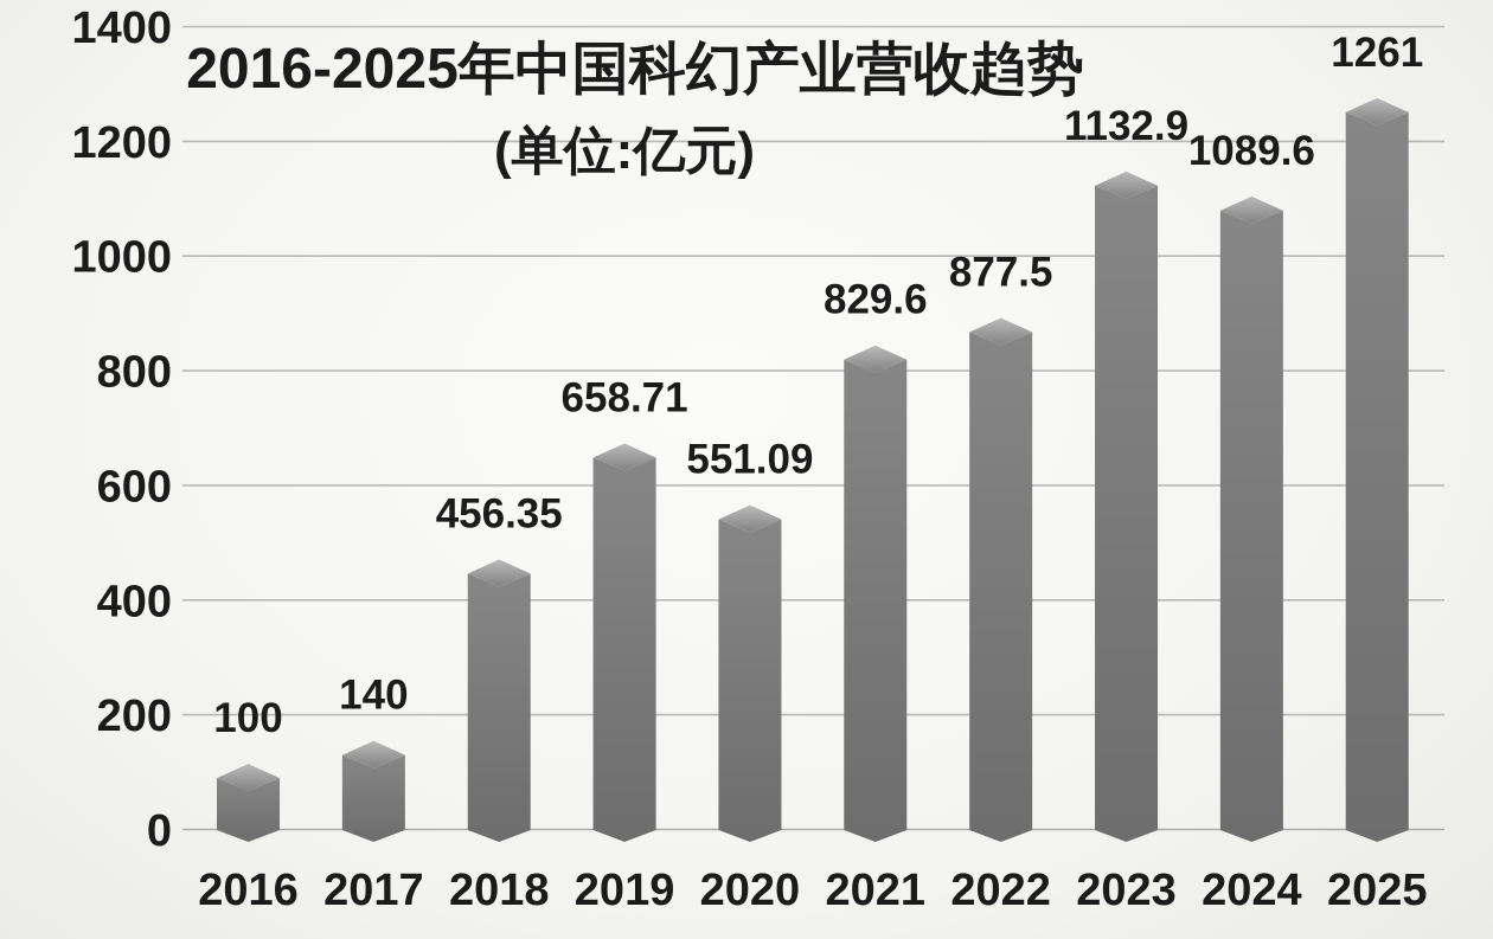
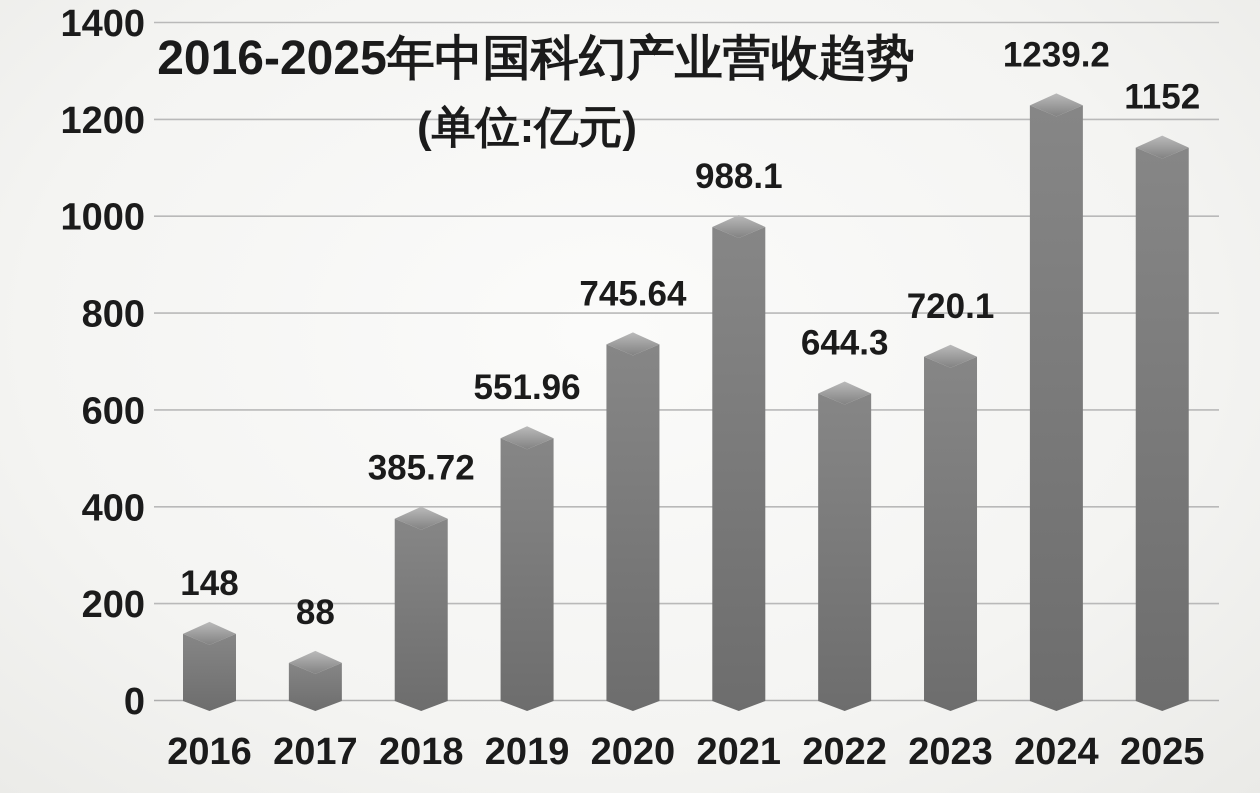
2016: 100 -> 148
2017: 140 -> 88
2018: 456.35 -> 385.72
2019: 658.71 -> 551.96
2020: 551.09 -> 745.64
2021: 829.6 -> 988.1
2022: 877.5 -> 644.3
2023: 1132.9 -> 720.1
2024: 1089.6 -> 1239.2
2025: 1261 -> 1152
